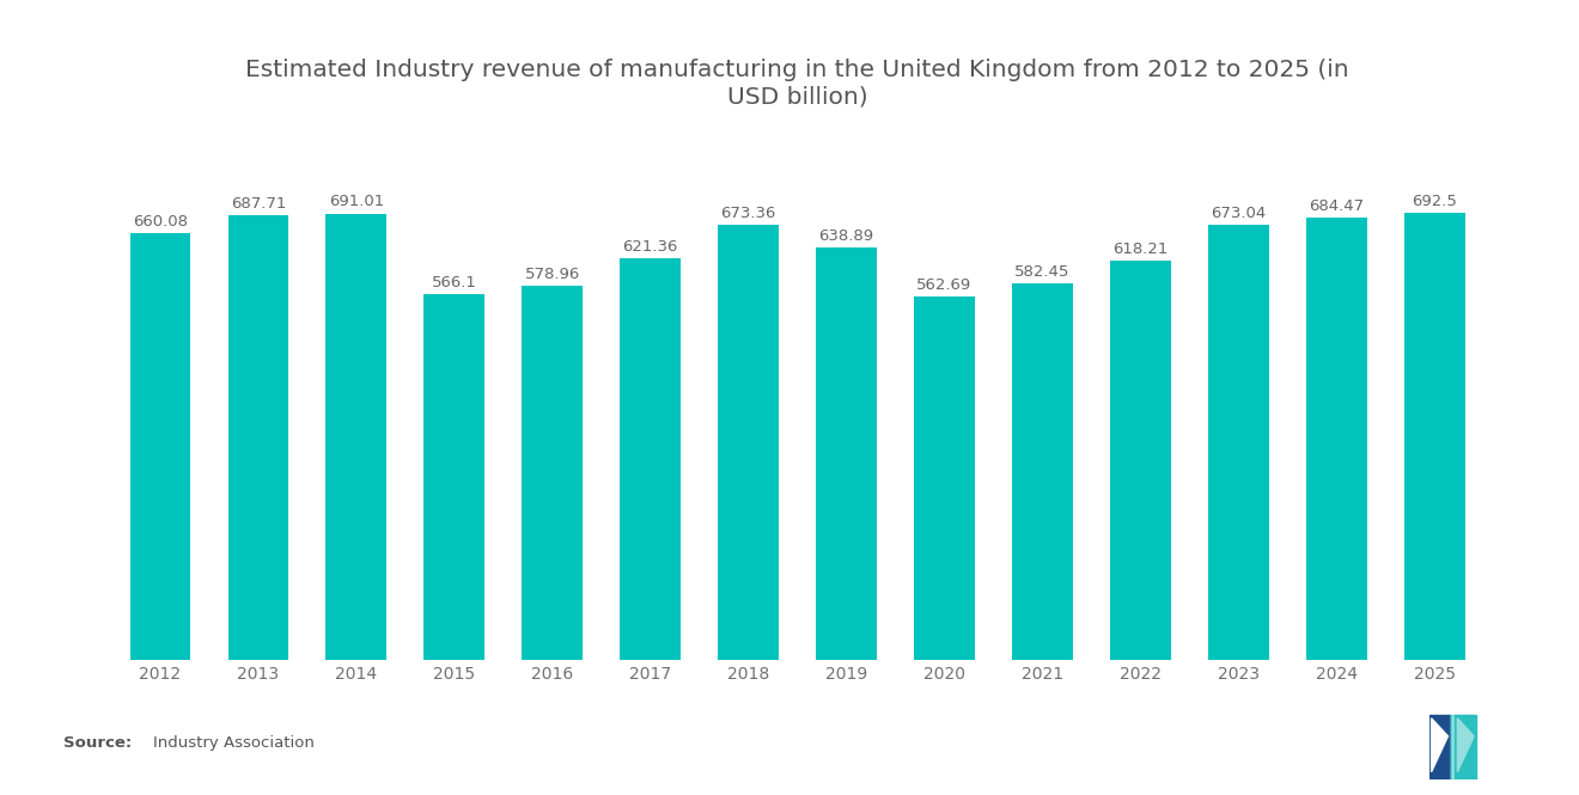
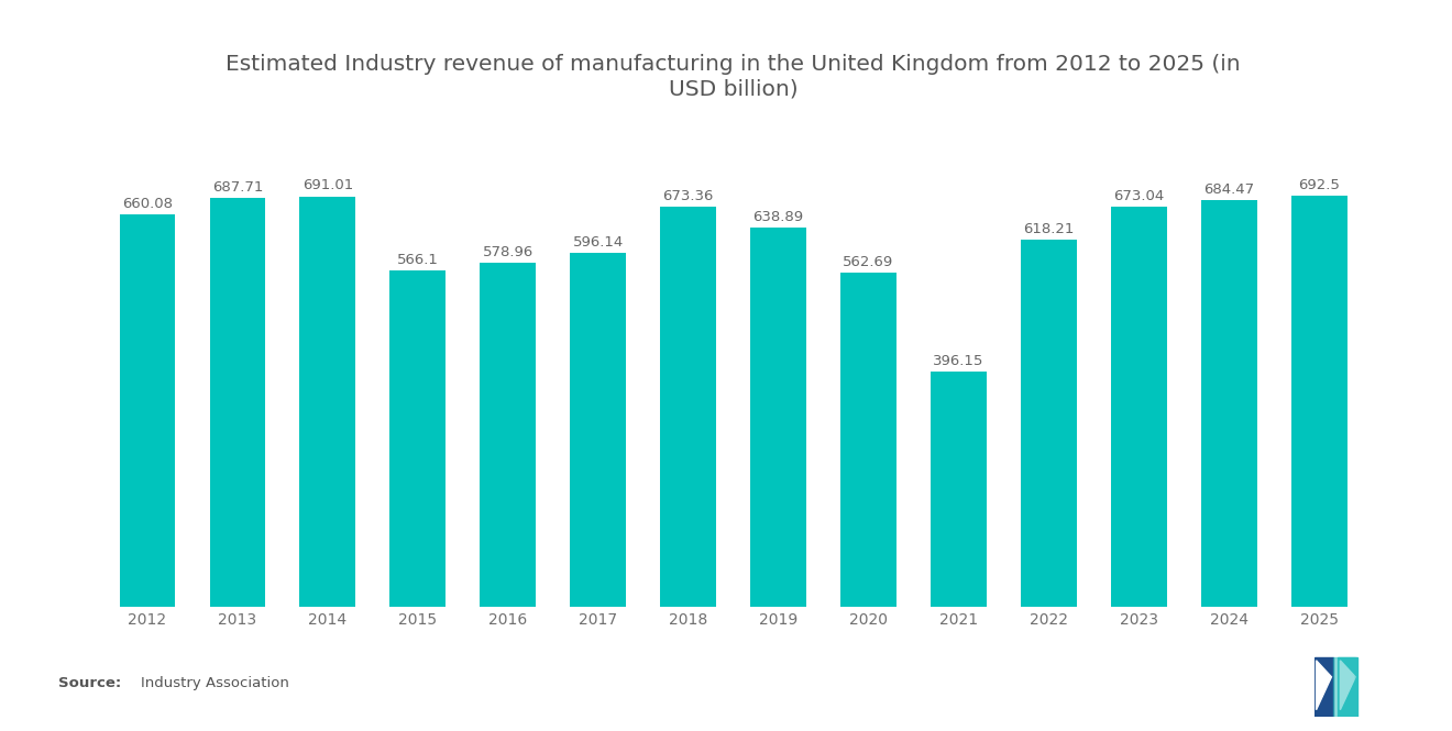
2017: 621.36 -> 596.14
2021: 582.45 -> 396.15
